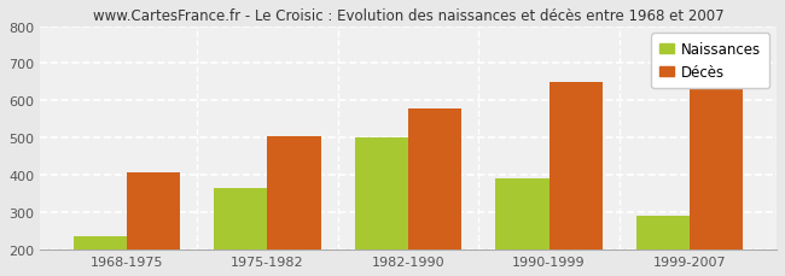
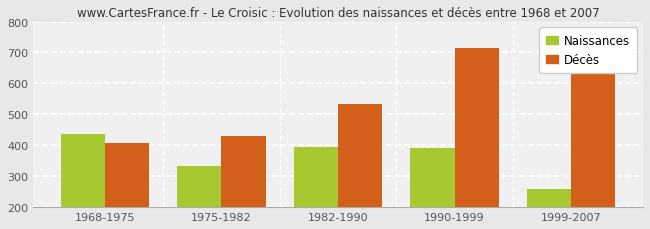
Naissances/1968-1975: 235 -> 435
Naissances/1975-1982: 365 -> 333
Décès/1975-1982: 505 -> 430
Naissances/1982-1990: 500 -> 393
Décès/1982-1990: 580 -> 535
Décès/1990-1999: 650 -> 713
Naissances/1999-2007: 290 -> 258
